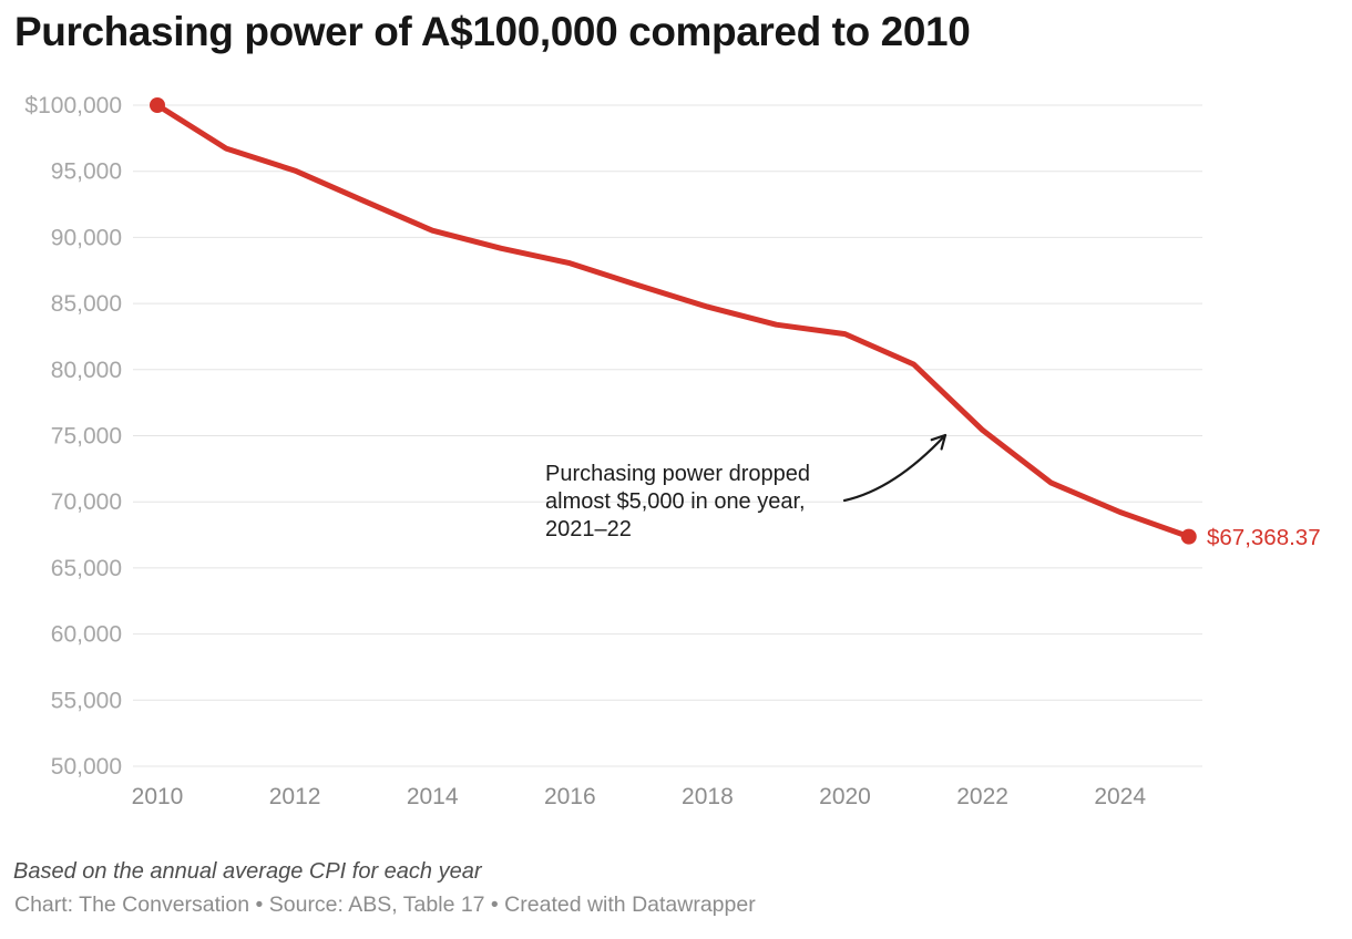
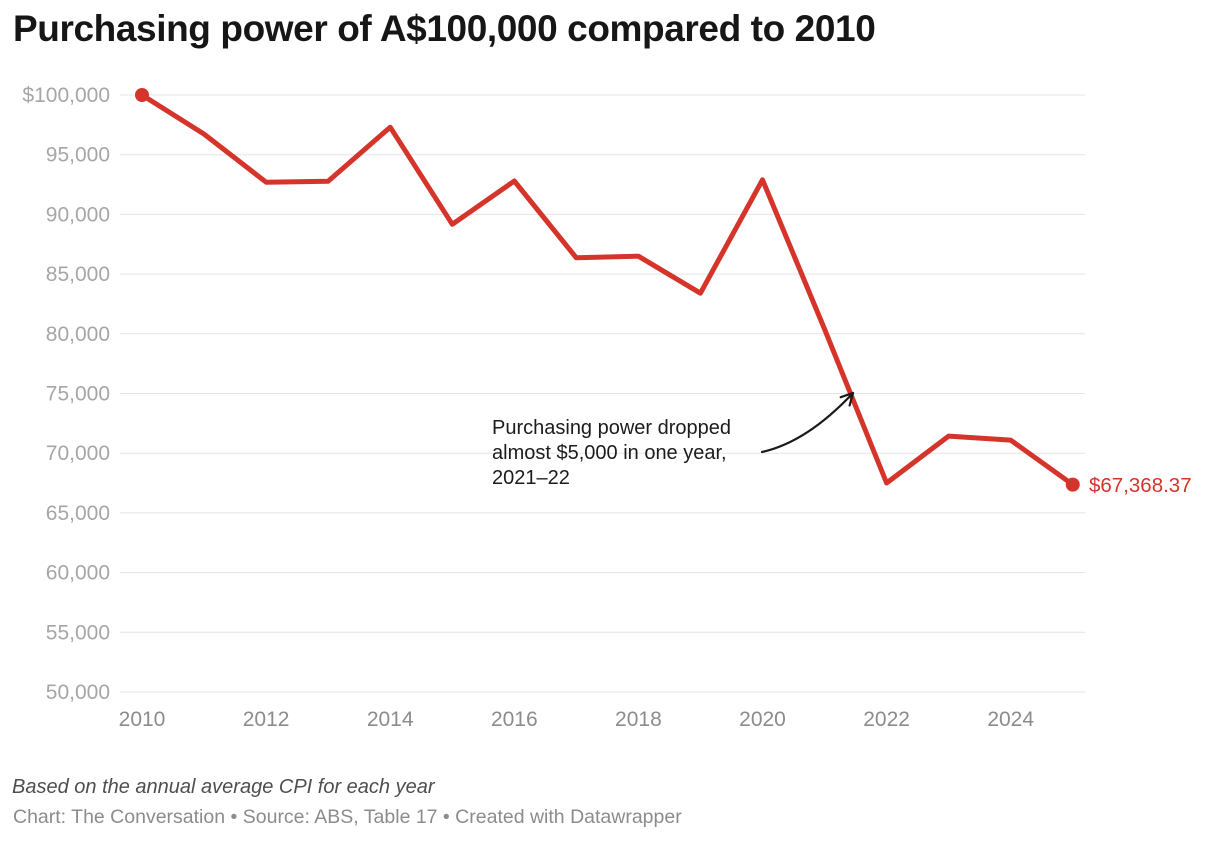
2012: $95000 -> $92700
2014: $90500 -> $97300
2016: $88000 -> $92800
2018: $84700 -> $86500
2020: $82700 -> $92900
2022: $75400 -> $67500
2024: $69200 -> $71100
